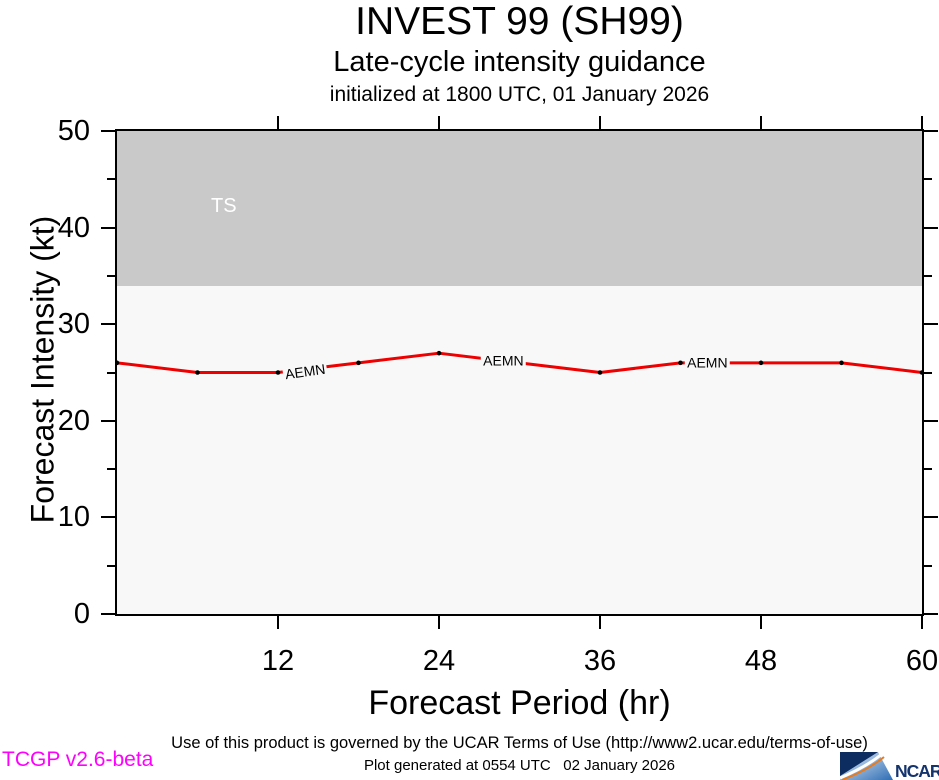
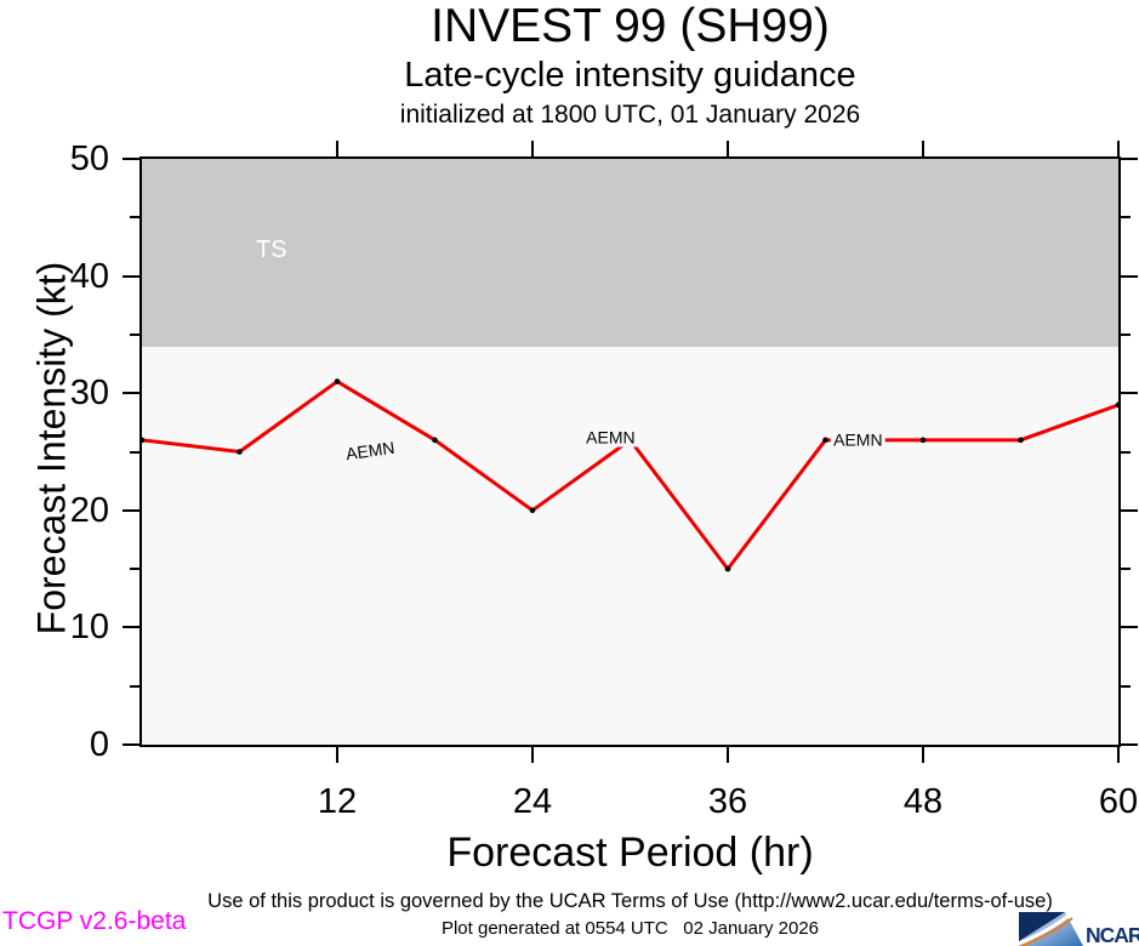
12: 25 -> 31
24: 27 -> 20
36: 25 -> 15
60: 25 -> 29
